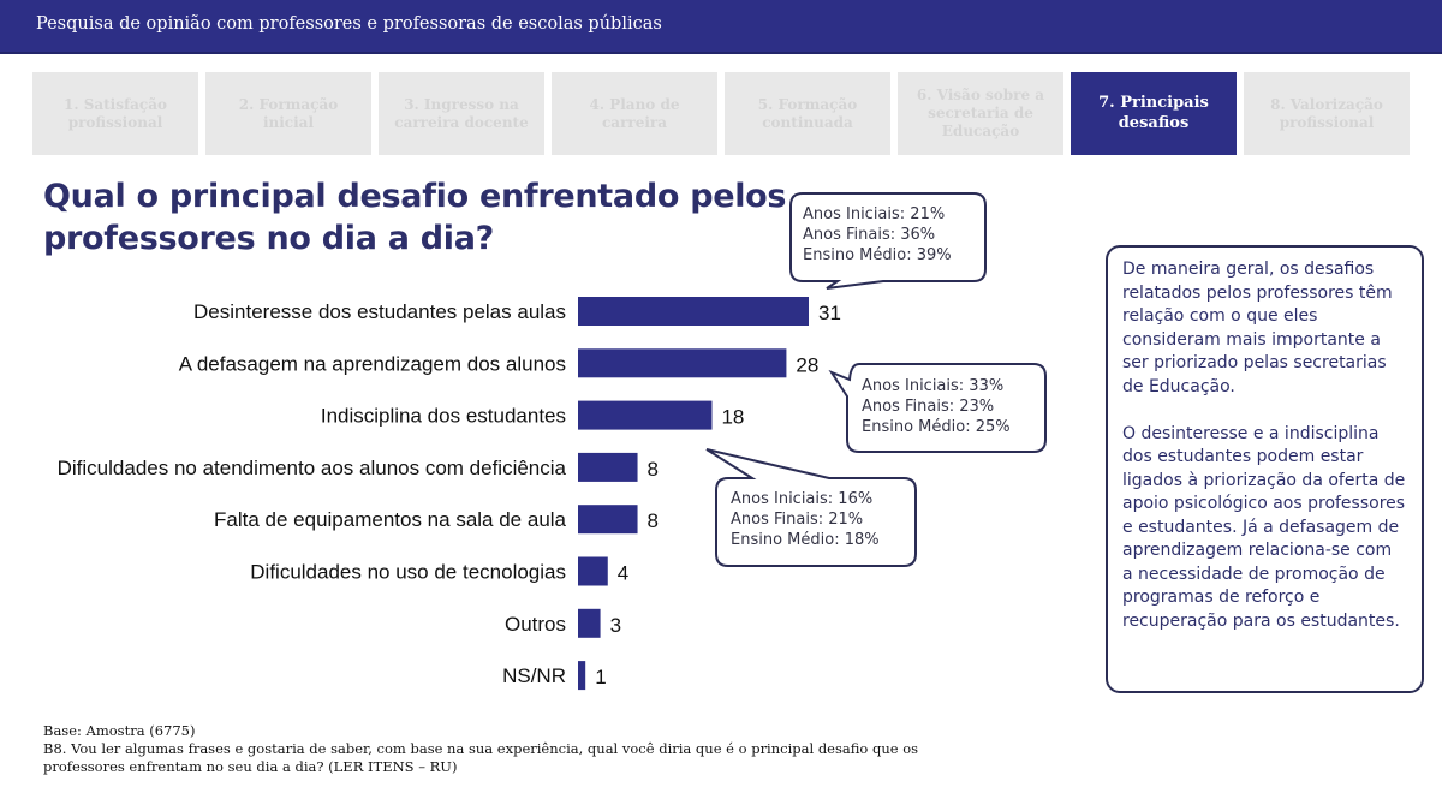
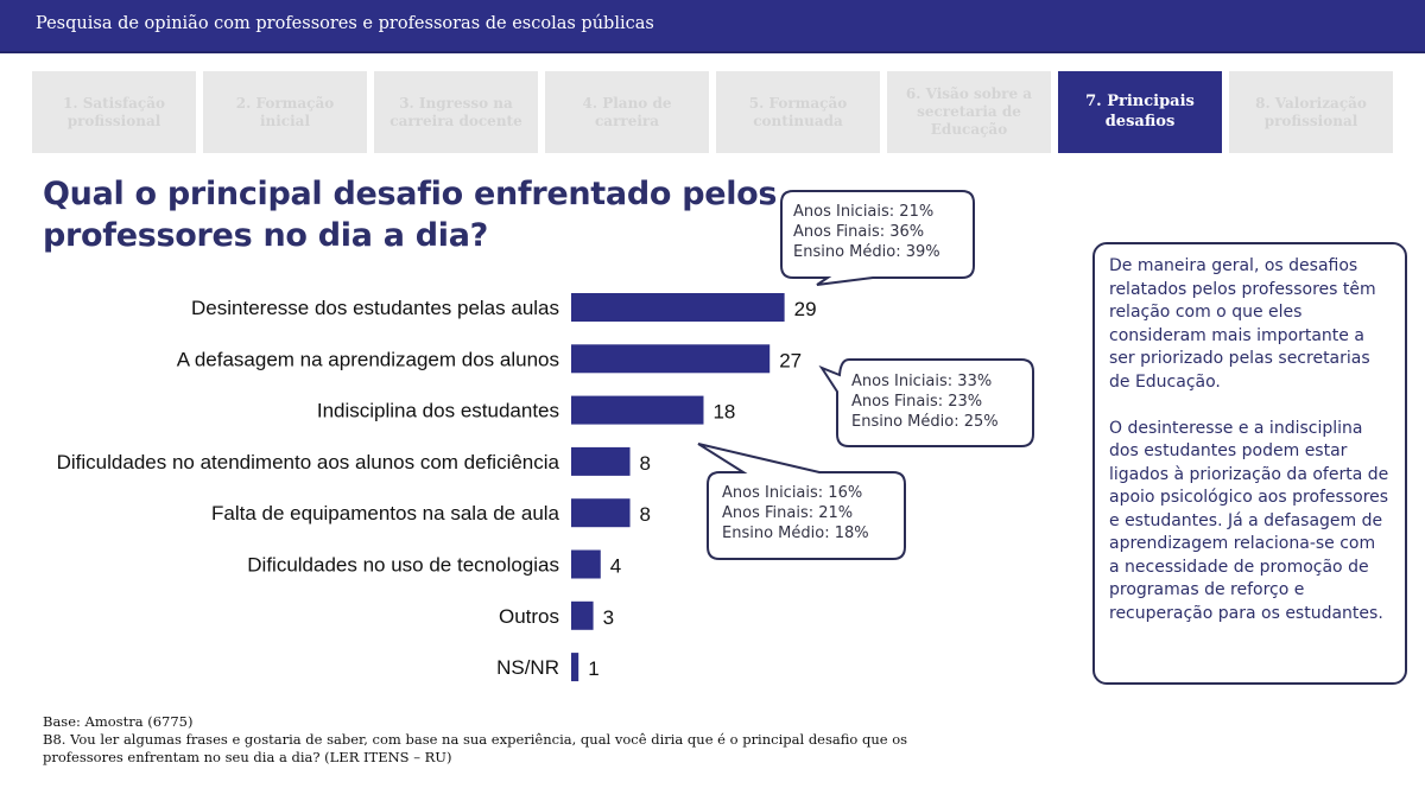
Desinteresse dos estudantes pelas aulas: 31 -> 29
A defasagem na aprendizagem dos alunos: 28 -> 27
